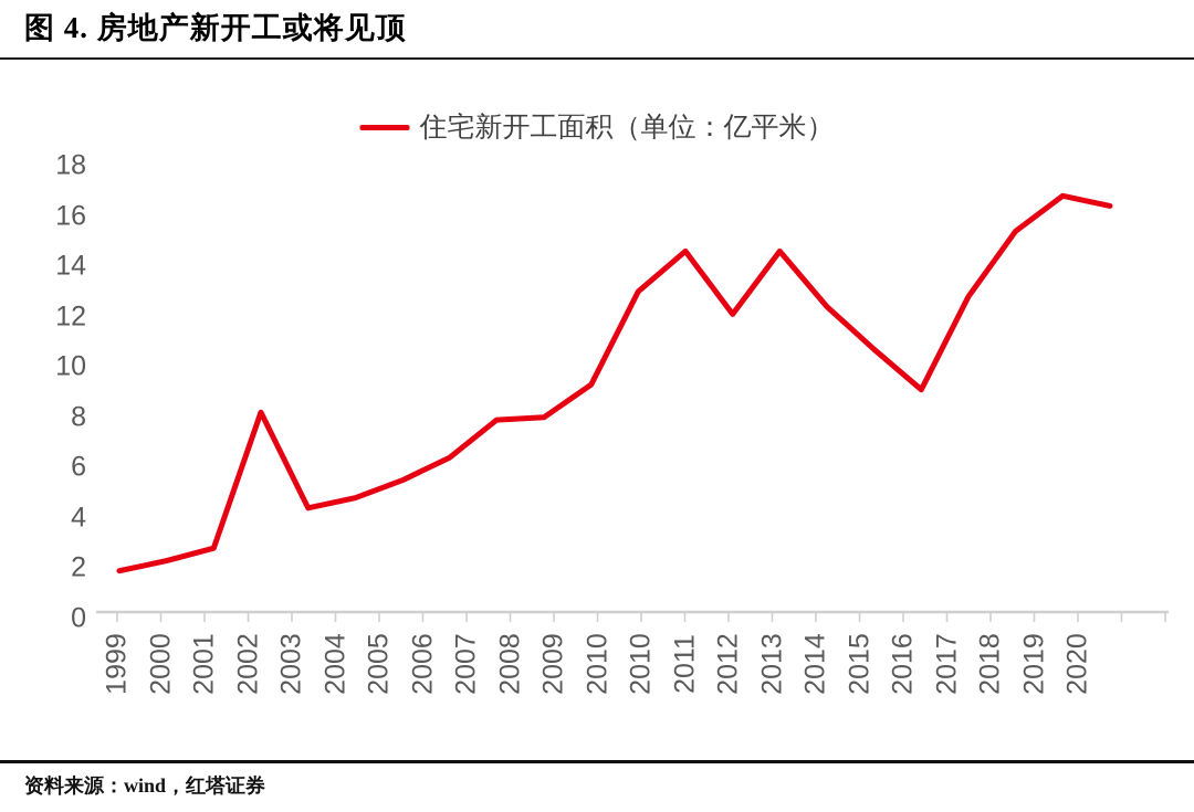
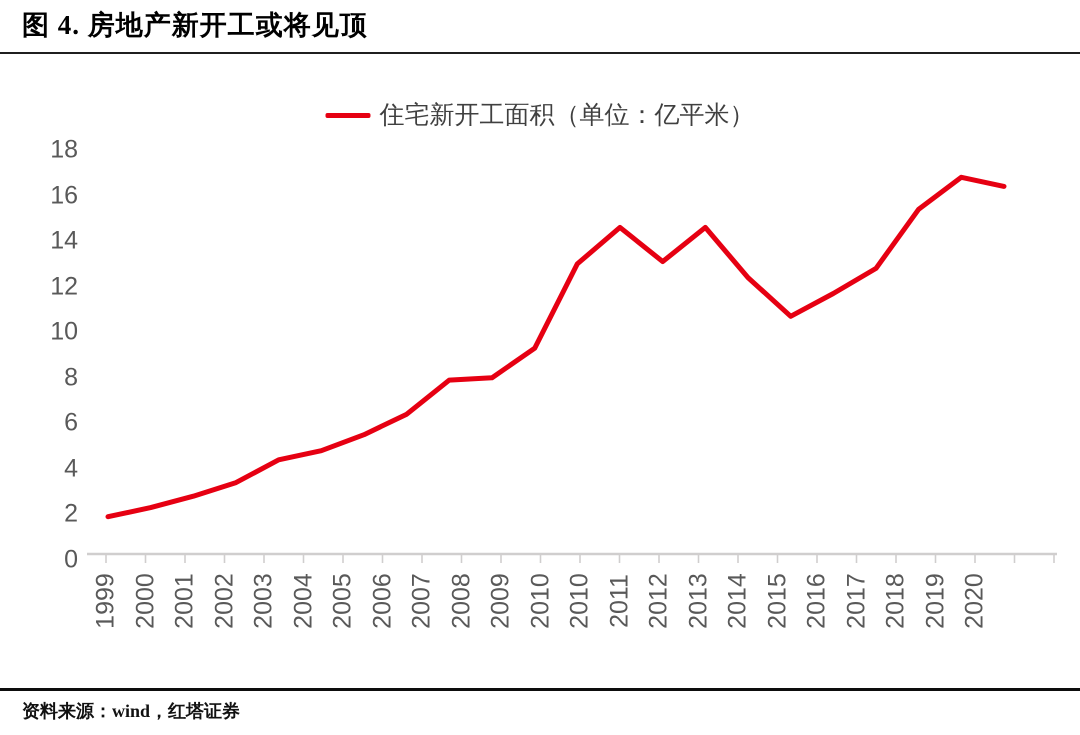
2002: 8.2 -> 3.4
2012: 12.1 -> 13.1
2016: 9.1 -> 11.7
